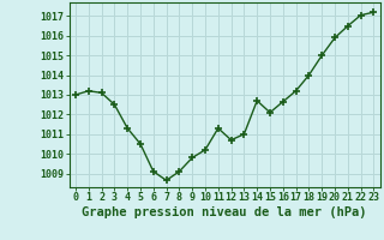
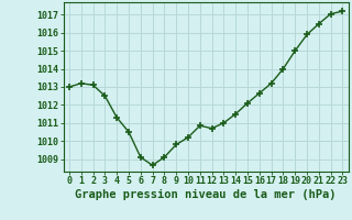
11: 1011.3 -> 1010.9
14: 1012.7 -> 1011.5
